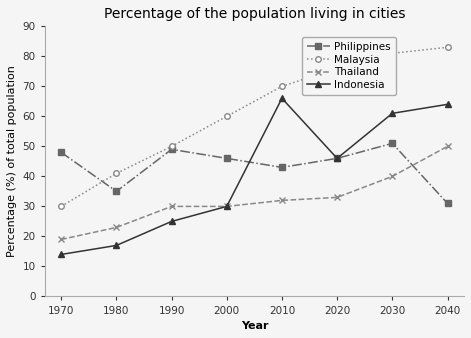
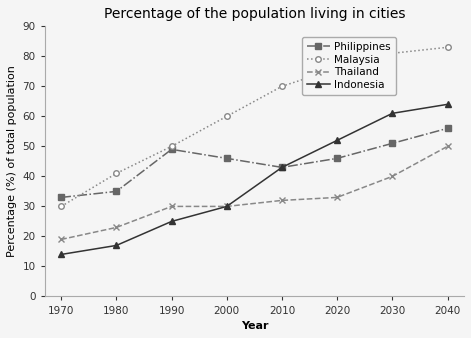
Philippines/1970: 48 -> 33
Indonesia/2010: 66 -> 43
Indonesia/2020: 46 -> 52
Philippines/2040: 31 -> 56
